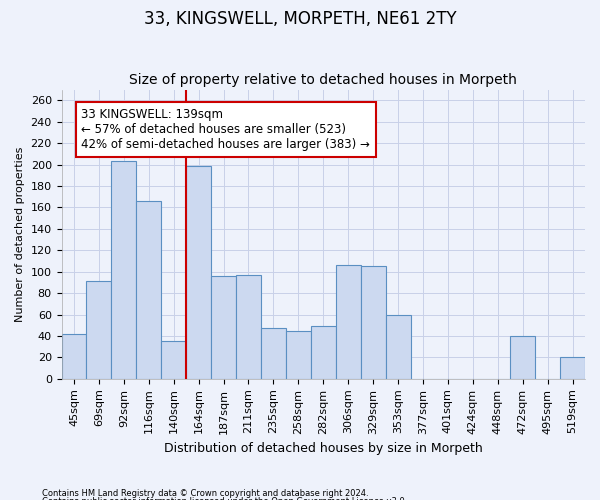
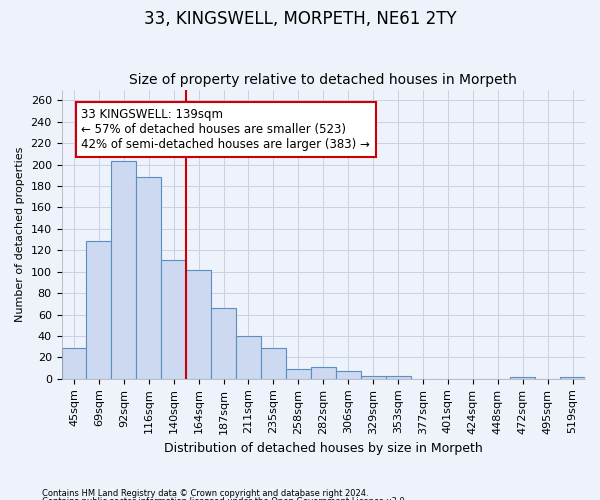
45sqm: 42 -> 29
69sqm: 91 -> 129
116sqm: 166 -> 188
140sqm: 35 -> 111
164sqm: 199 -> 102
187sqm: 96 -> 66
211sqm: 97 -> 40
235sqm: 47 -> 29
258sqm: 45 -> 9
282sqm: 49 -> 11
306sqm: 106 -> 7
329sqm: 105 -> 3
353sqm: 60 -> 3
472sqm: 40 -> 2
519sqm: 20 -> 2
